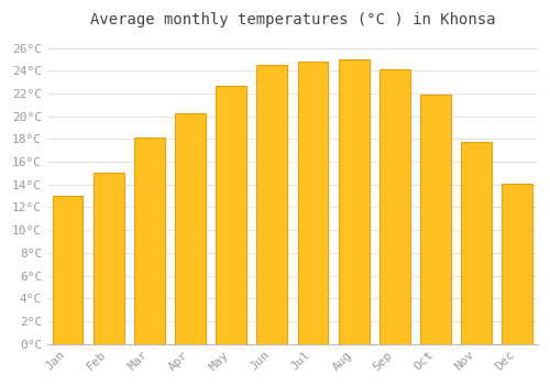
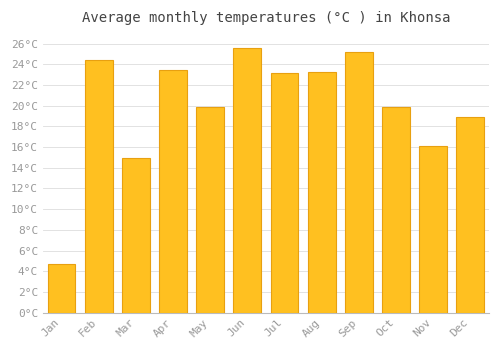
Jan: 13.0°C -> 4.7°C
Feb: 15.0°C -> 24.4°C
Mar: 18.1°C -> 14.9°C
Apr: 20.3°C -> 23.4°C
May: 22.7°C -> 19.9°C
Jun: 24.5°C -> 25.6°C
Jul: 24.8°C -> 23.2°C
Aug: 25.0°C -> 23.3°C
Sep: 24.1°C -> 25.2°C
Oct: 21.9°C -> 19.9°C
Nov: 17.7°C -> 16.1°C
Dec: 14.1°C -> 18.9°C
